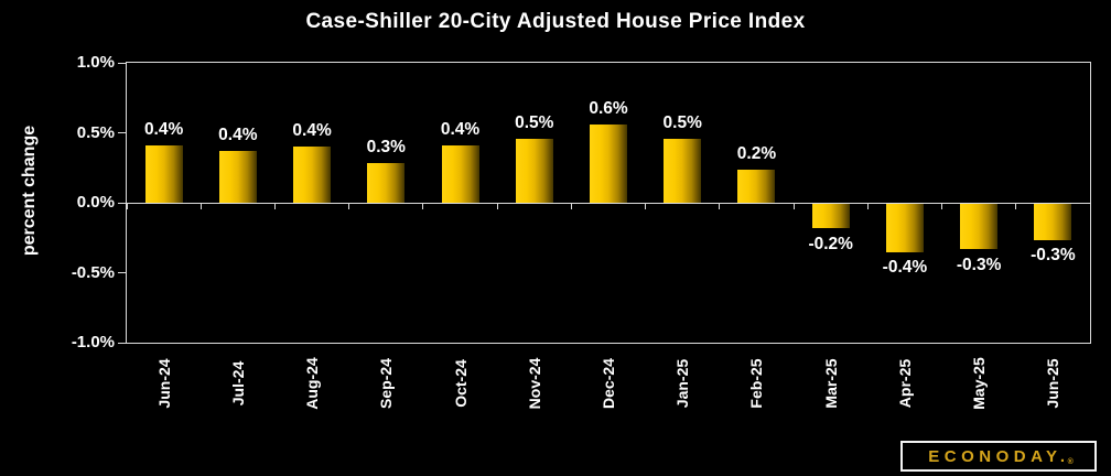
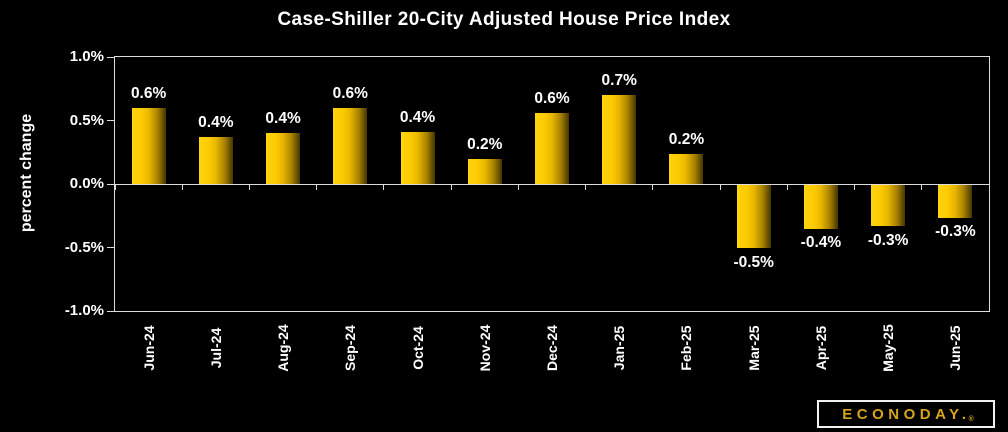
Jun-24: 0.4% -> 0.6%
Sep-24: 0.3% -> 0.6%
Nov-24: 0.5% -> 0.2%
Jan-25: 0.5% -> 0.7%
Mar-25: -0.2% -> -0.5%
